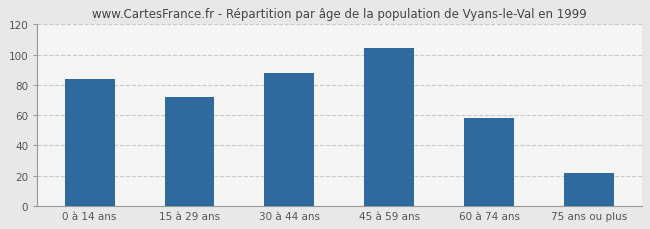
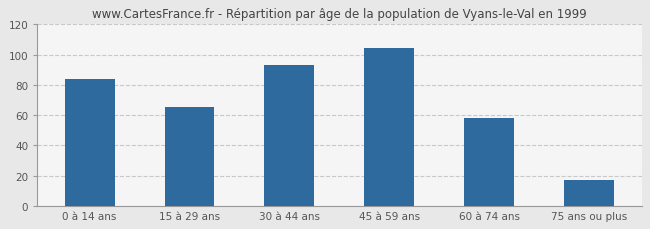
15 à 29 ans: 72 -> 65
30 à 44 ans: 88 -> 93
75 ans ou plus: 22 -> 17
